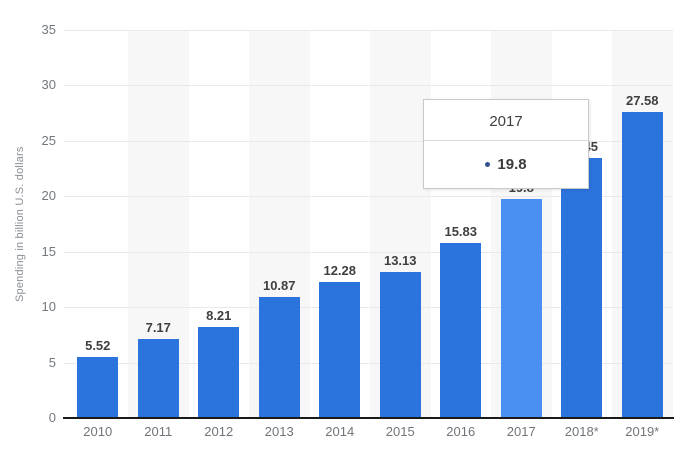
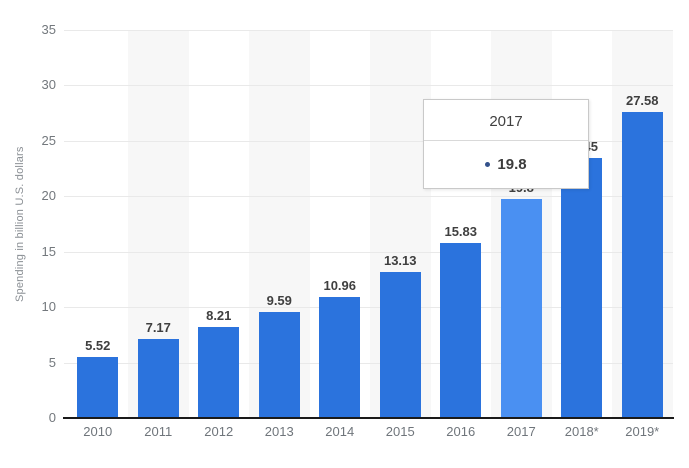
2013: 10.87 -> 9.59
2014: 12.28 -> 10.96
